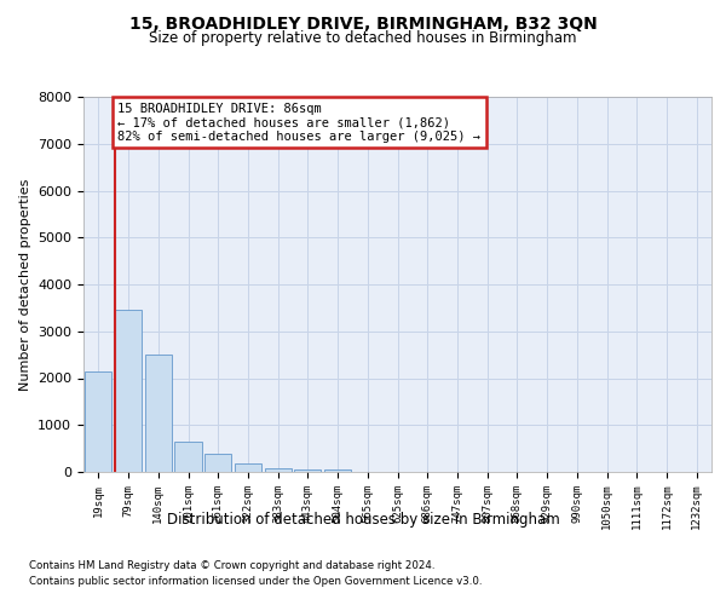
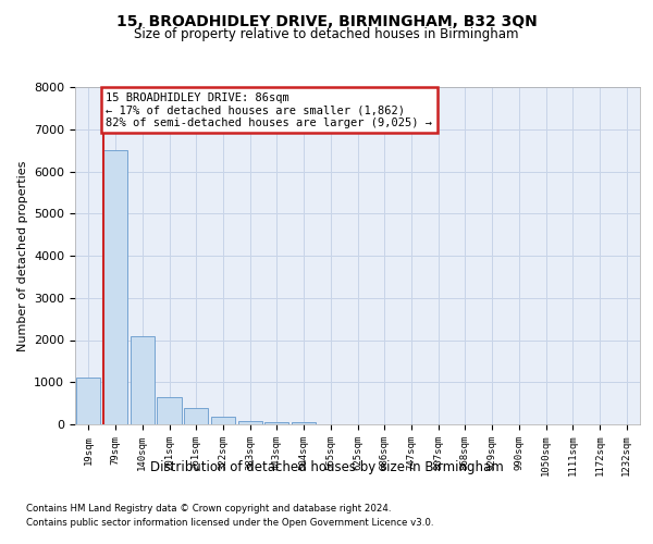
19sqm: 2150 -> 1100
79sqm: 3450 -> 6500
140sqm: 2500 -> 2100
